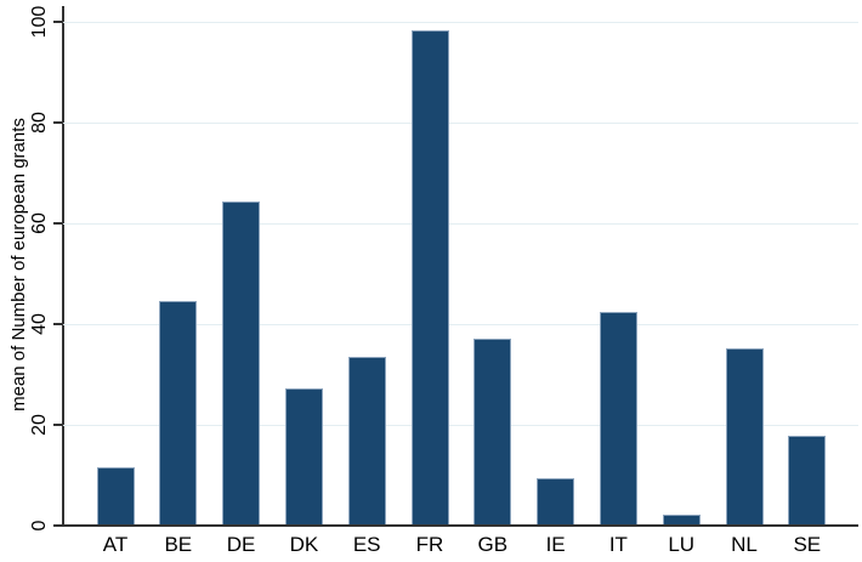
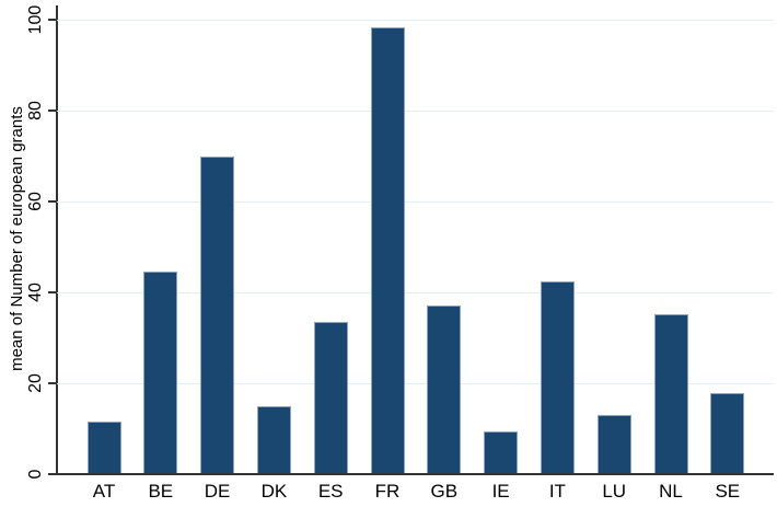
DE: 64 -> 70
DK: 27 -> 15
LU: 2 -> 13
